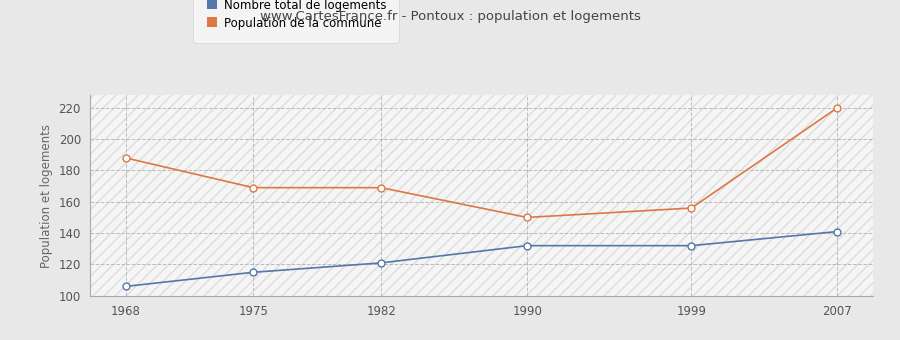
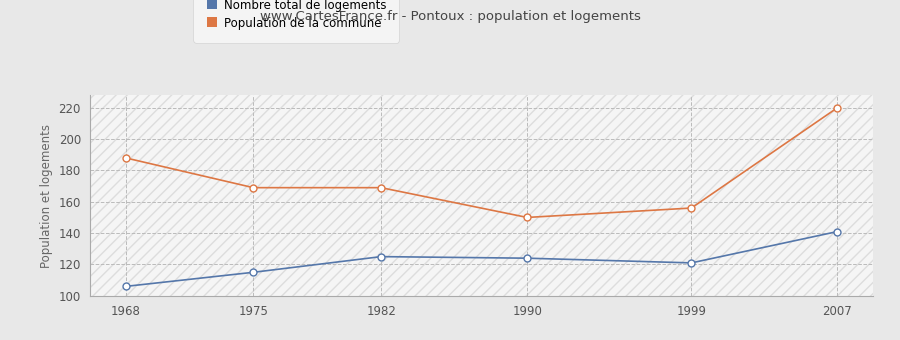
Nombre total de logements/1982: 121 -> 125
Nombre total de logements/1990: 132 -> 124
Nombre total de logements/1999: 132 -> 121
